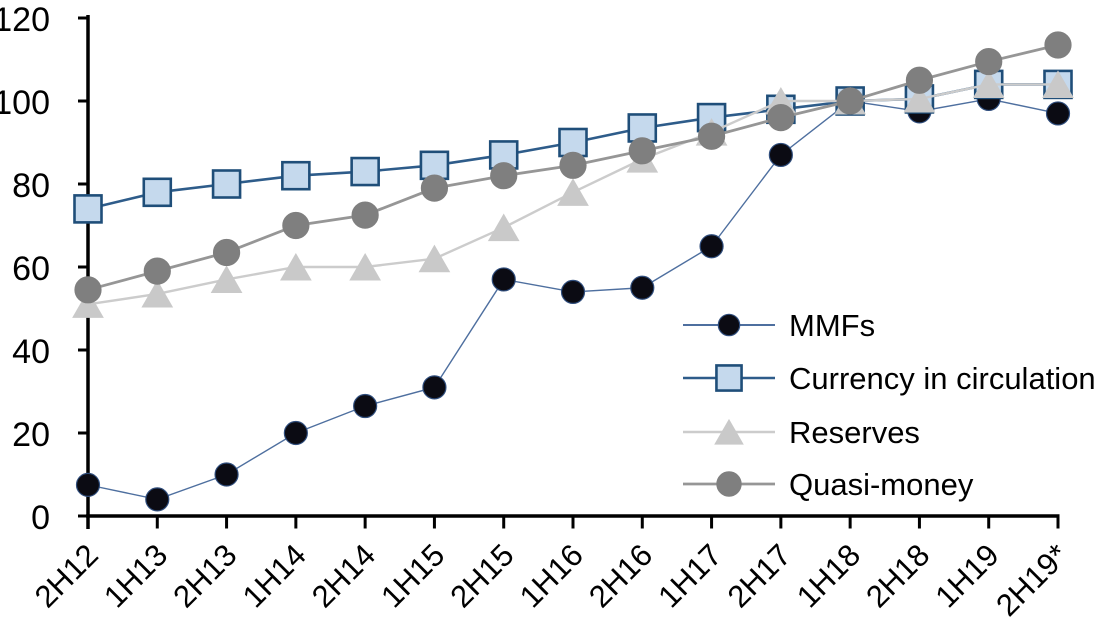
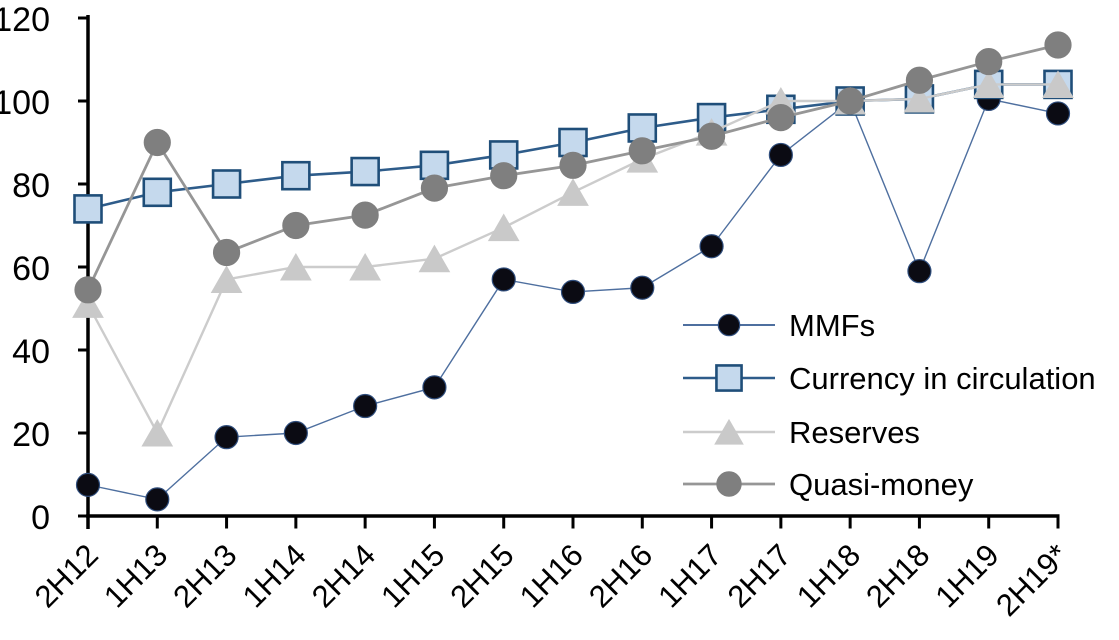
Reserves/1H13: 54 -> 20
Quasi-money/1H13: 59 -> 90
MMFs/2H13: 10 -> 19
MMFs/2H18: 98 -> 59
